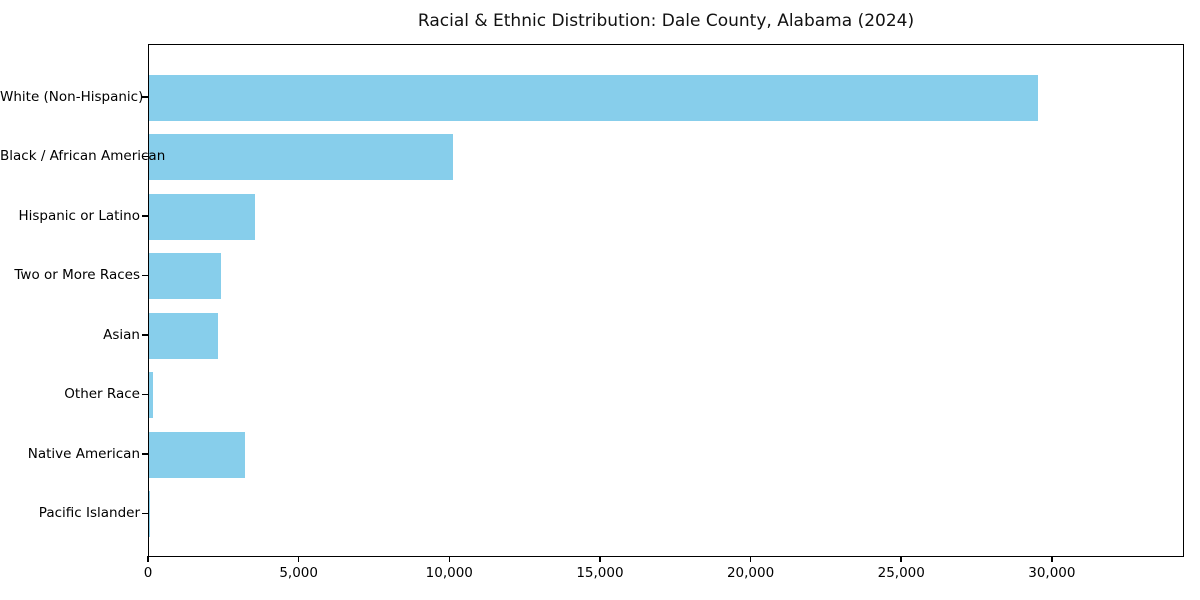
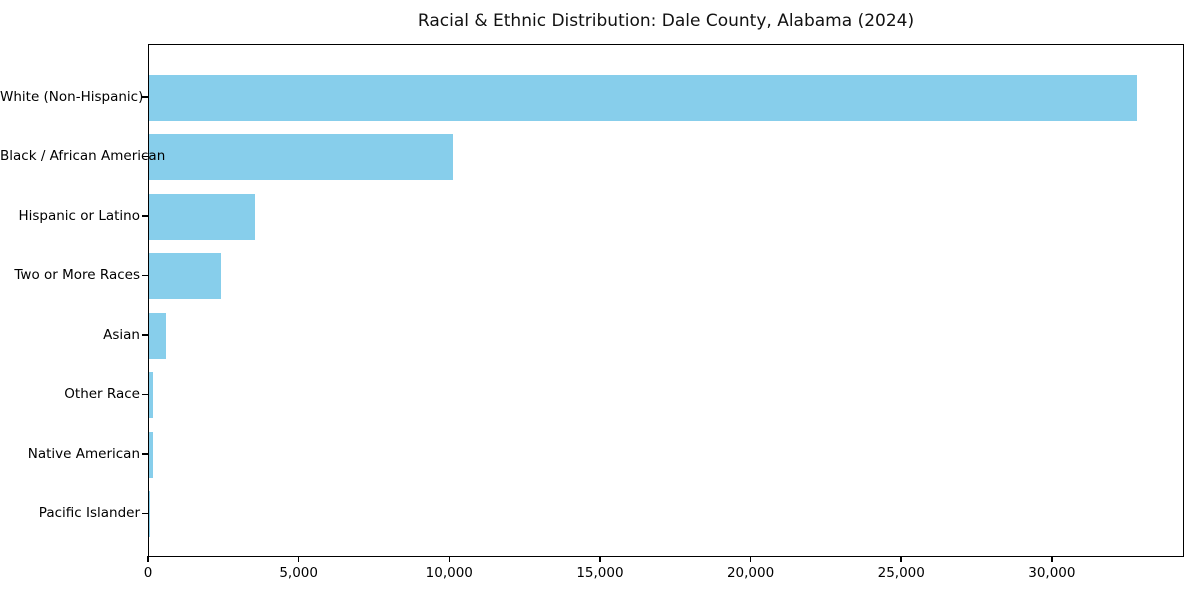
White (Non-Hispanic): 29500 -> 32800
Asian: 2300 -> 600
Native American: 3200 -> 100
